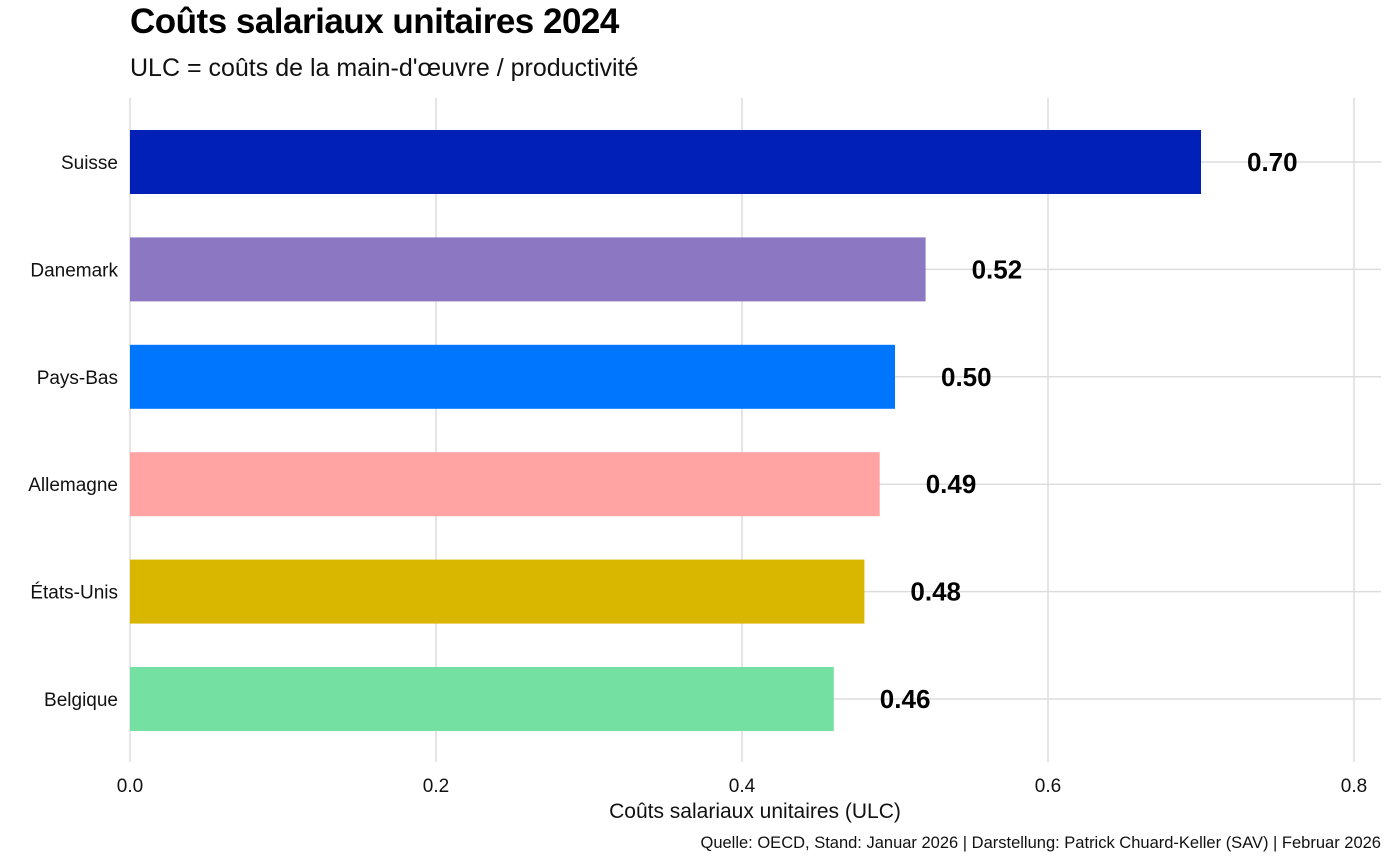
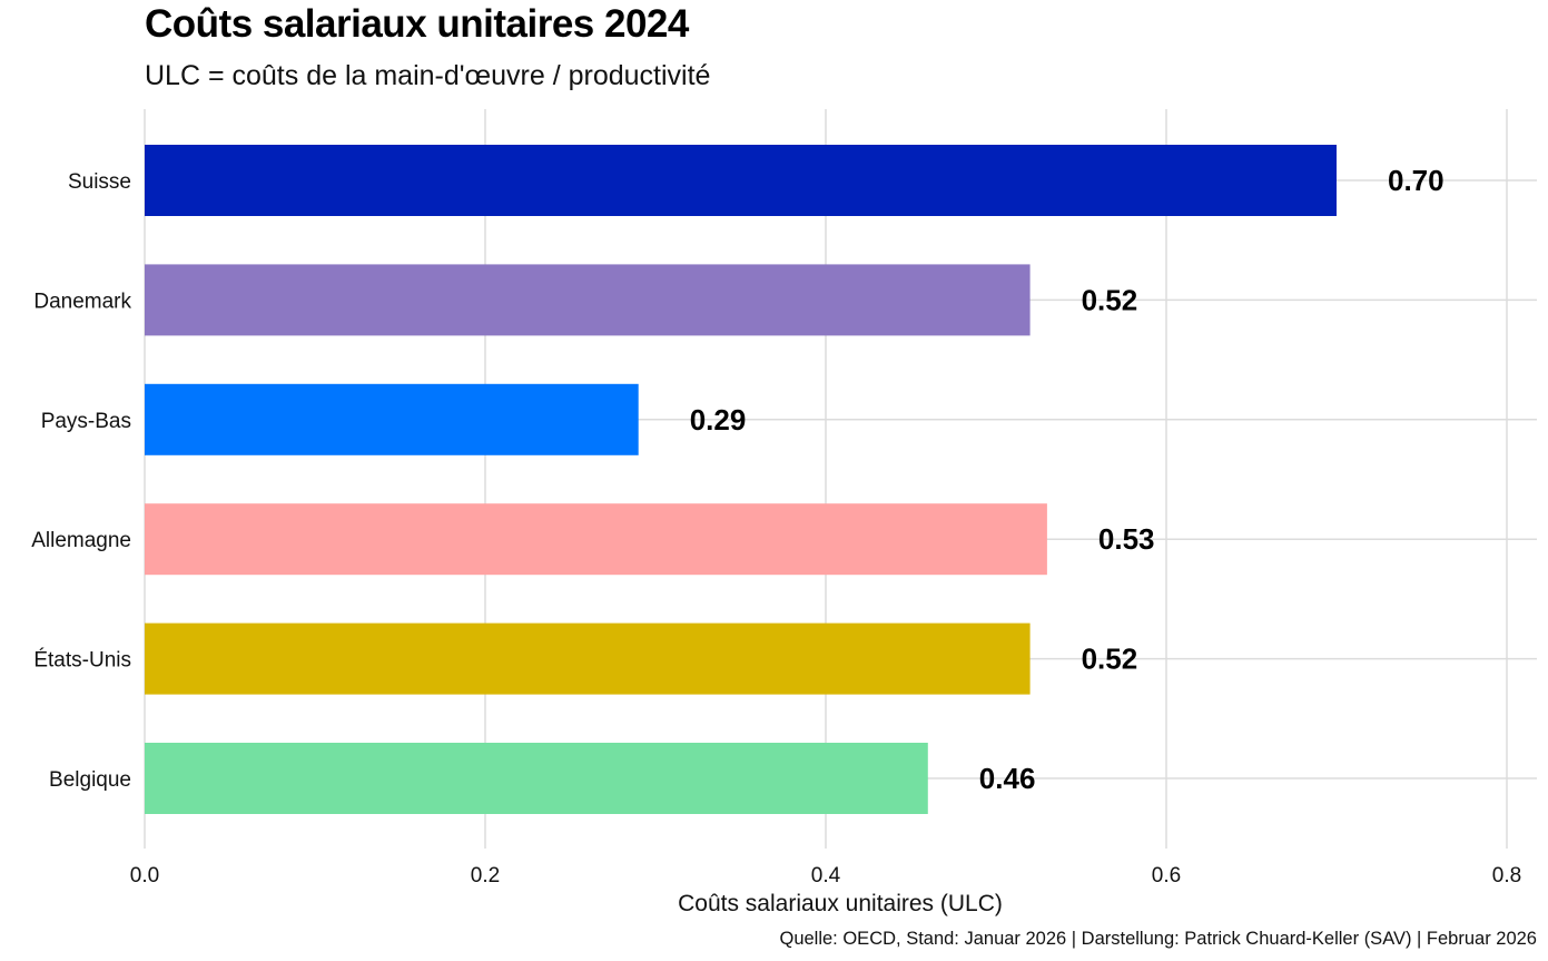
Pays-Bas: 0.50 -> 0.29
Allemagne: 0.49 -> 0.53
États-Unis: 0.48 -> 0.52
